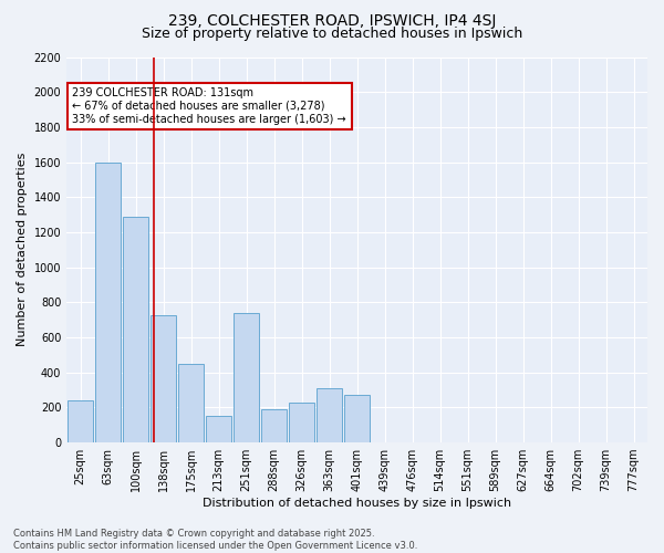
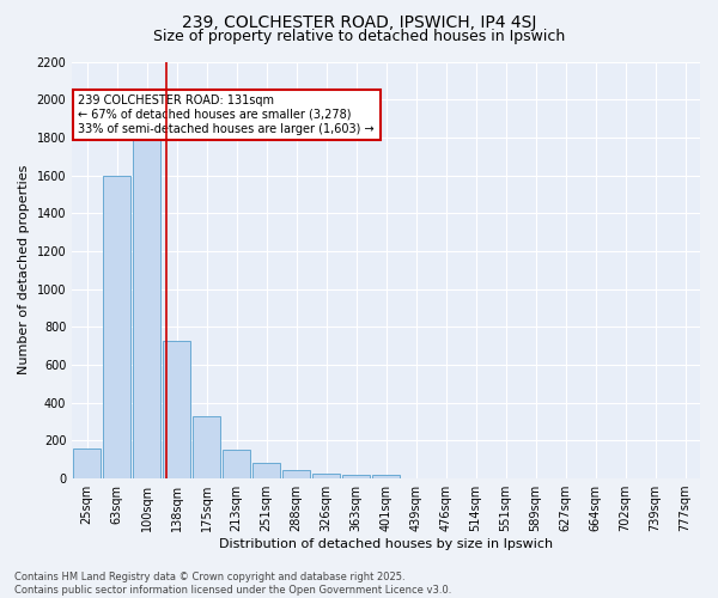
25sqm: 240 -> 160
100sqm: 1290 -> 1800
175sqm: 450 -> 330
251sqm: 740 -> 80
288sqm: 190 -> 40
326sqm: 230 -> 20
363sqm: 310 -> 20
401sqm: 270 -> 20
